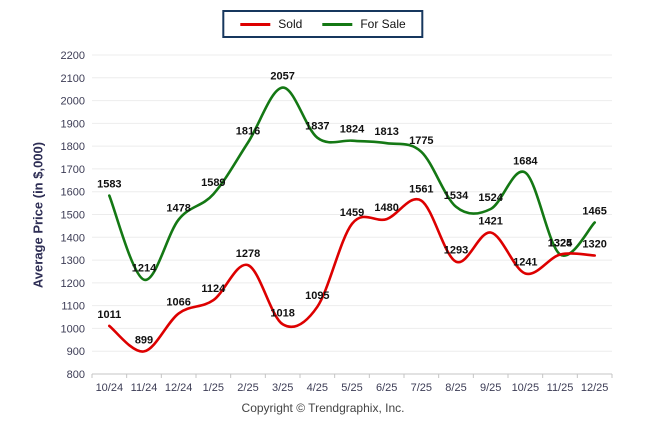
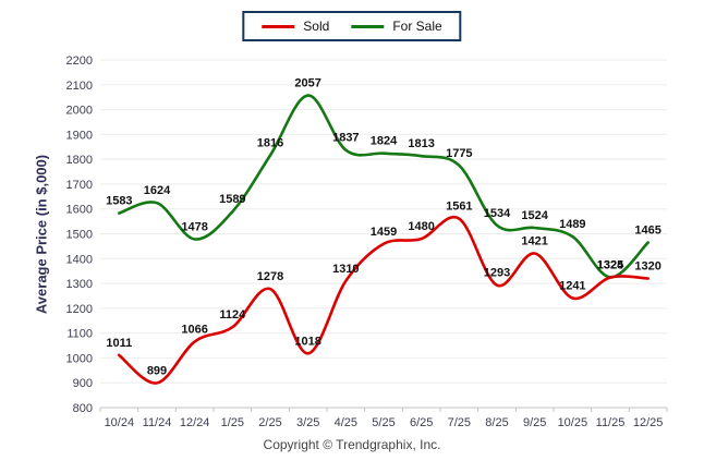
For Sale/11/24: 1214 -> 1624
Sold/4/25: 1095 -> 1310
For Sale/10/25: 1684 -> 1489
